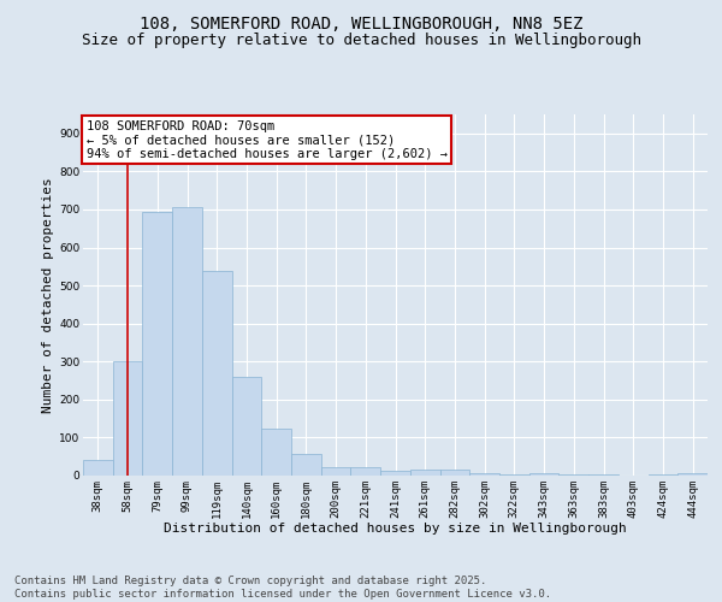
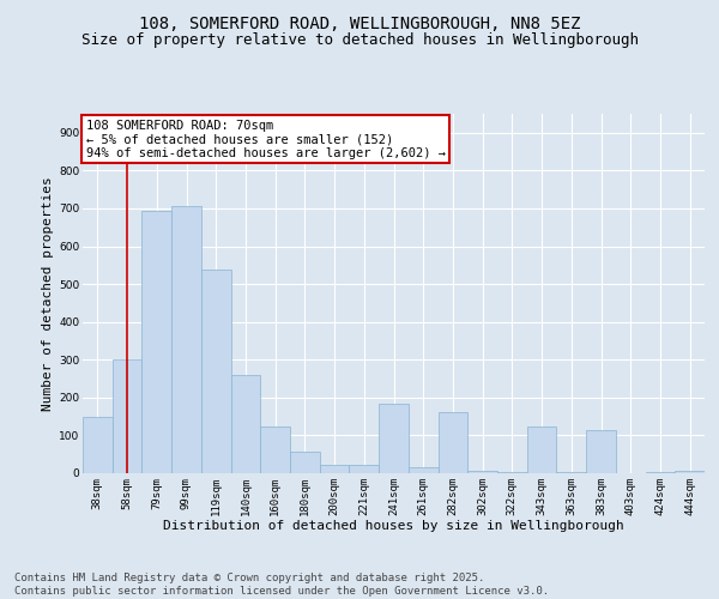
38sqm: 42 -> 150
241sqm: 12 -> 185
282sqm: 17 -> 160
343sqm: 7 -> 125
383sqm: 2 -> 115
